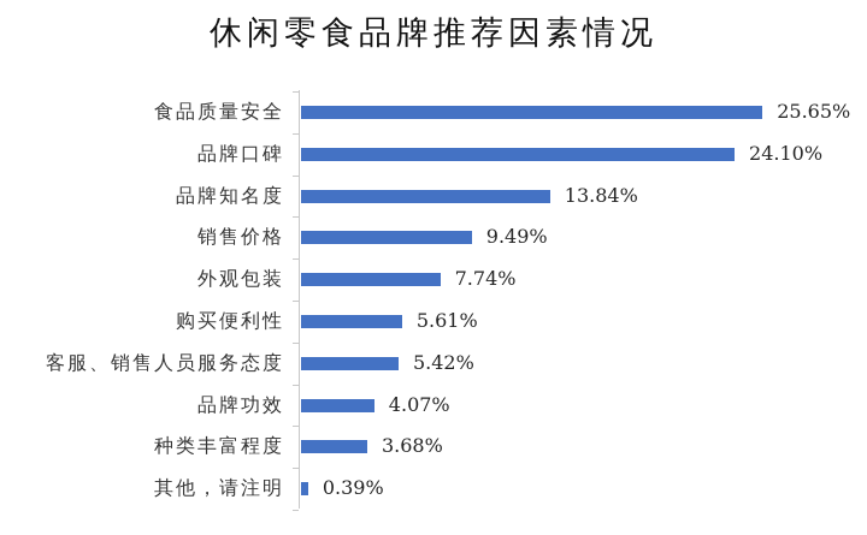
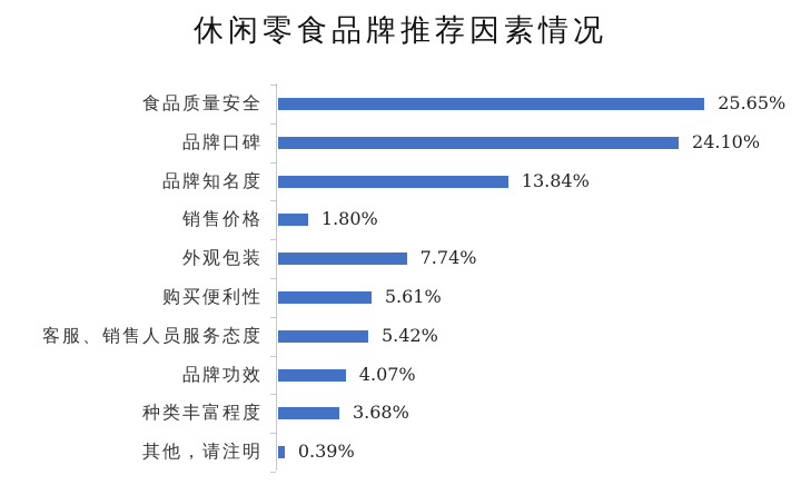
销售价格: 9.49% -> 1.80%
